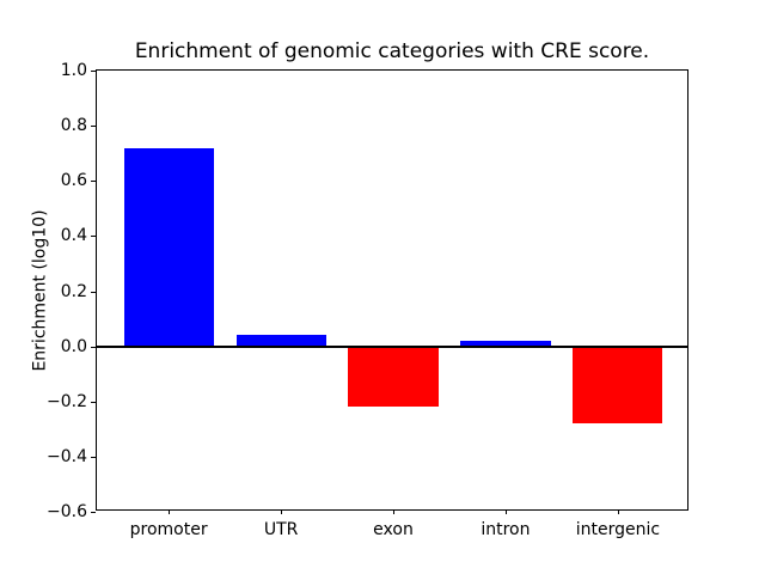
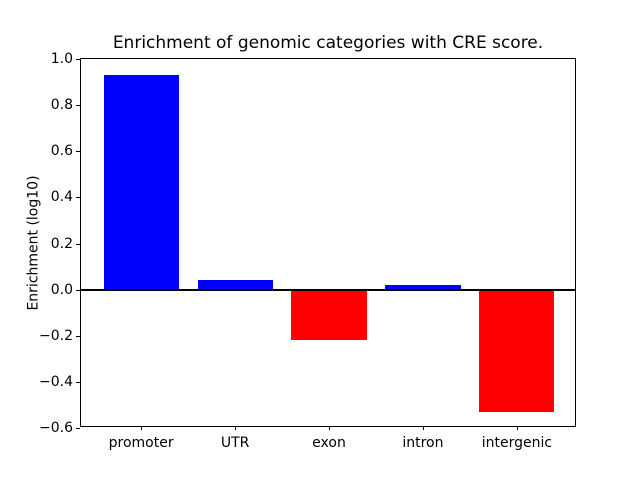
promoter: 0.72 -> 0.93
intergenic: -0.28 -> -0.53
